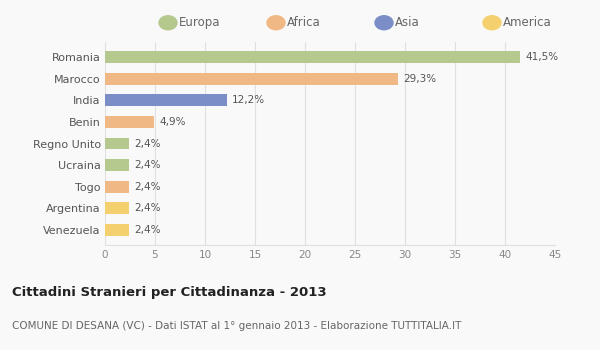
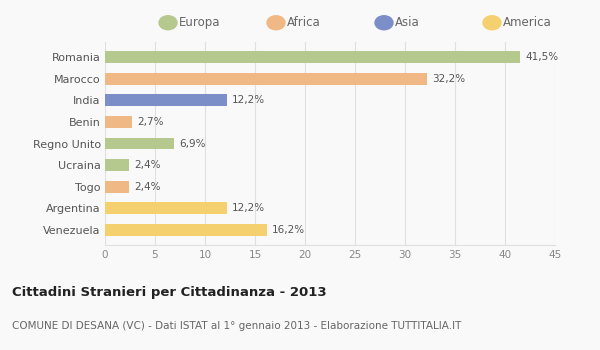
Marocco: 29,3% -> 32,2%
Benin: 4,9% -> 2,7%
Regno Unito: 2,4% -> 6,9%
Argentina: 2,4% -> 12,2%
Venezuela: 2,4% -> 16,2%
